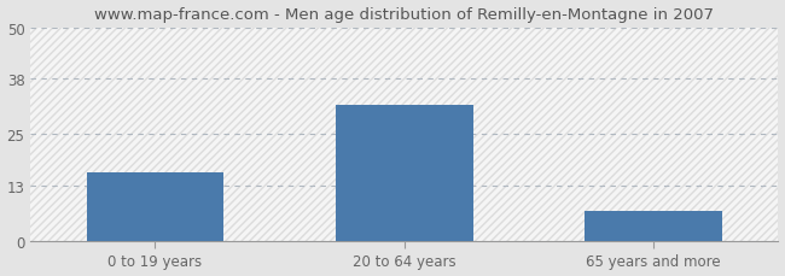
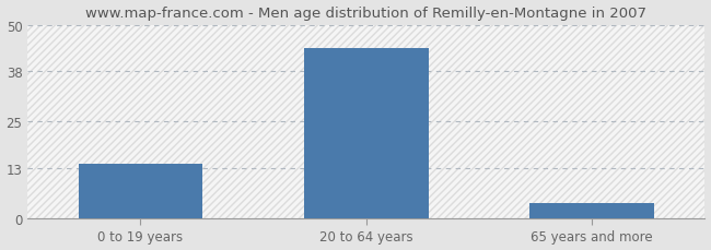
0 to 19 years: 16 -> 14
20 to 64 years: 32 -> 44
65 years and more: 7 -> 4
